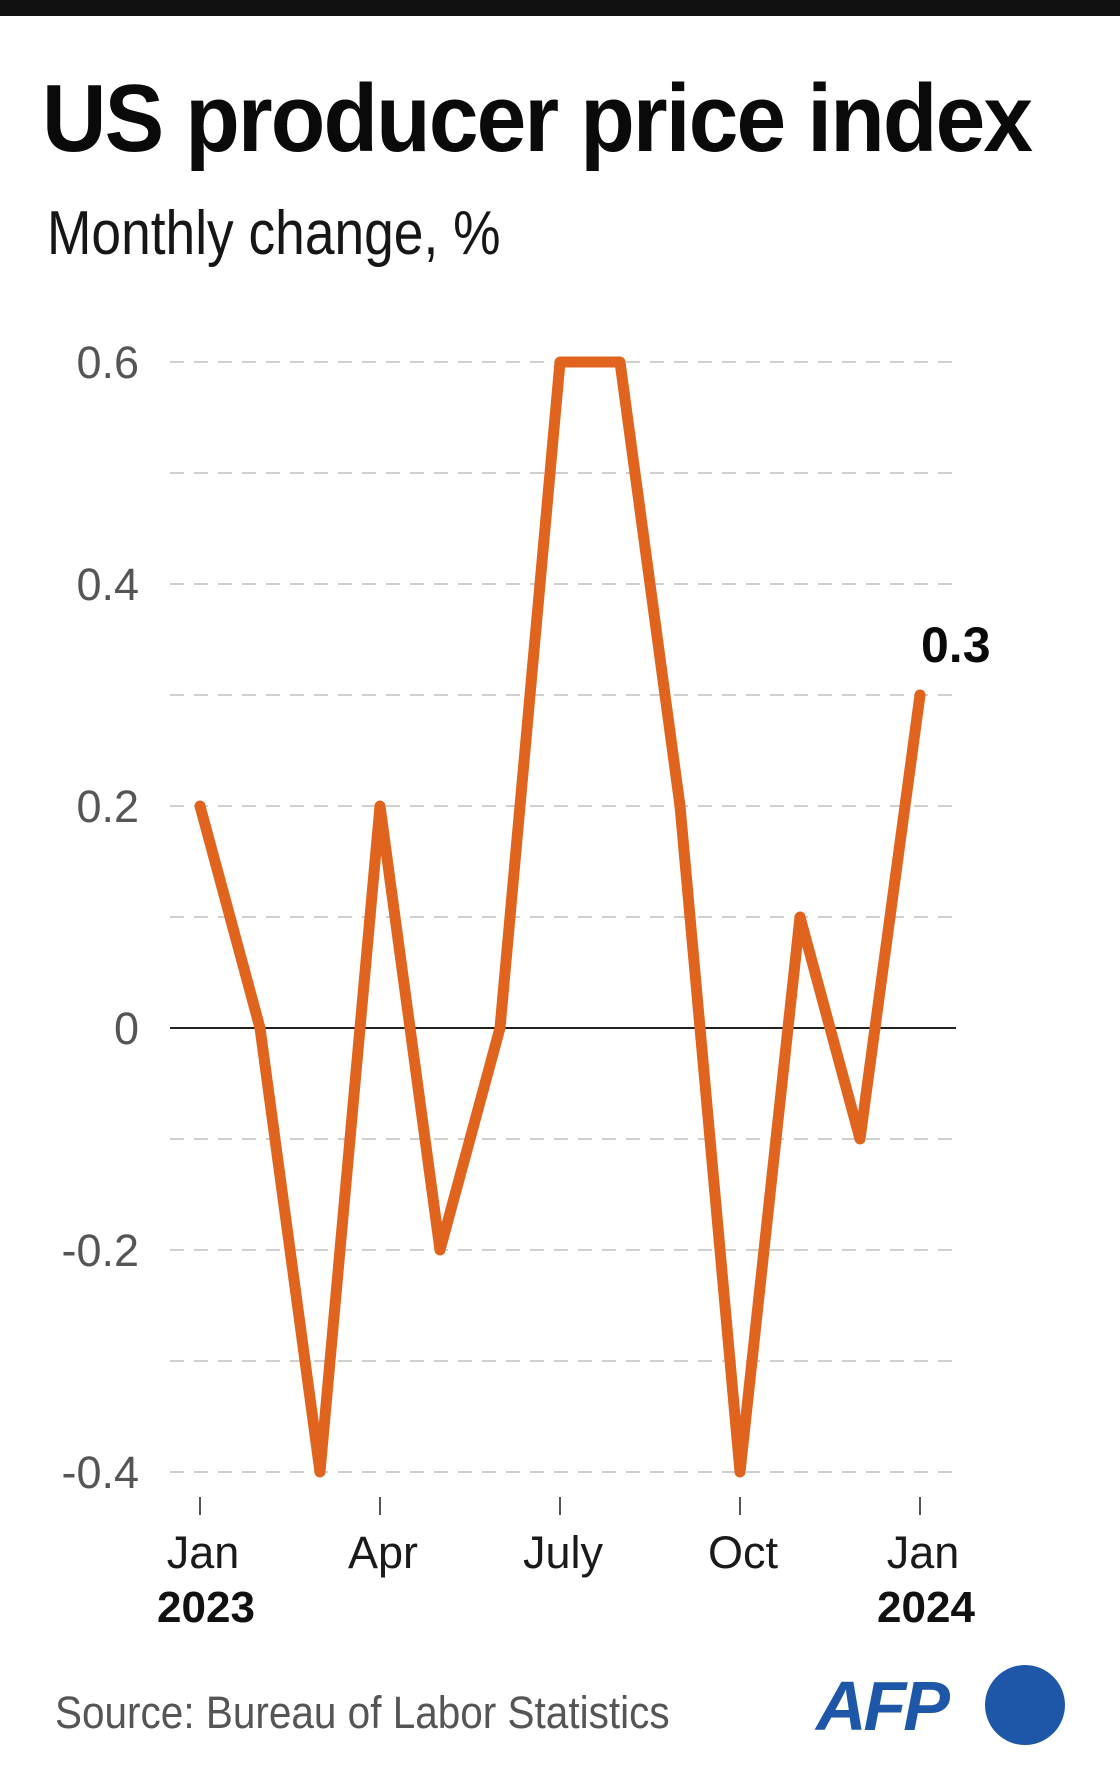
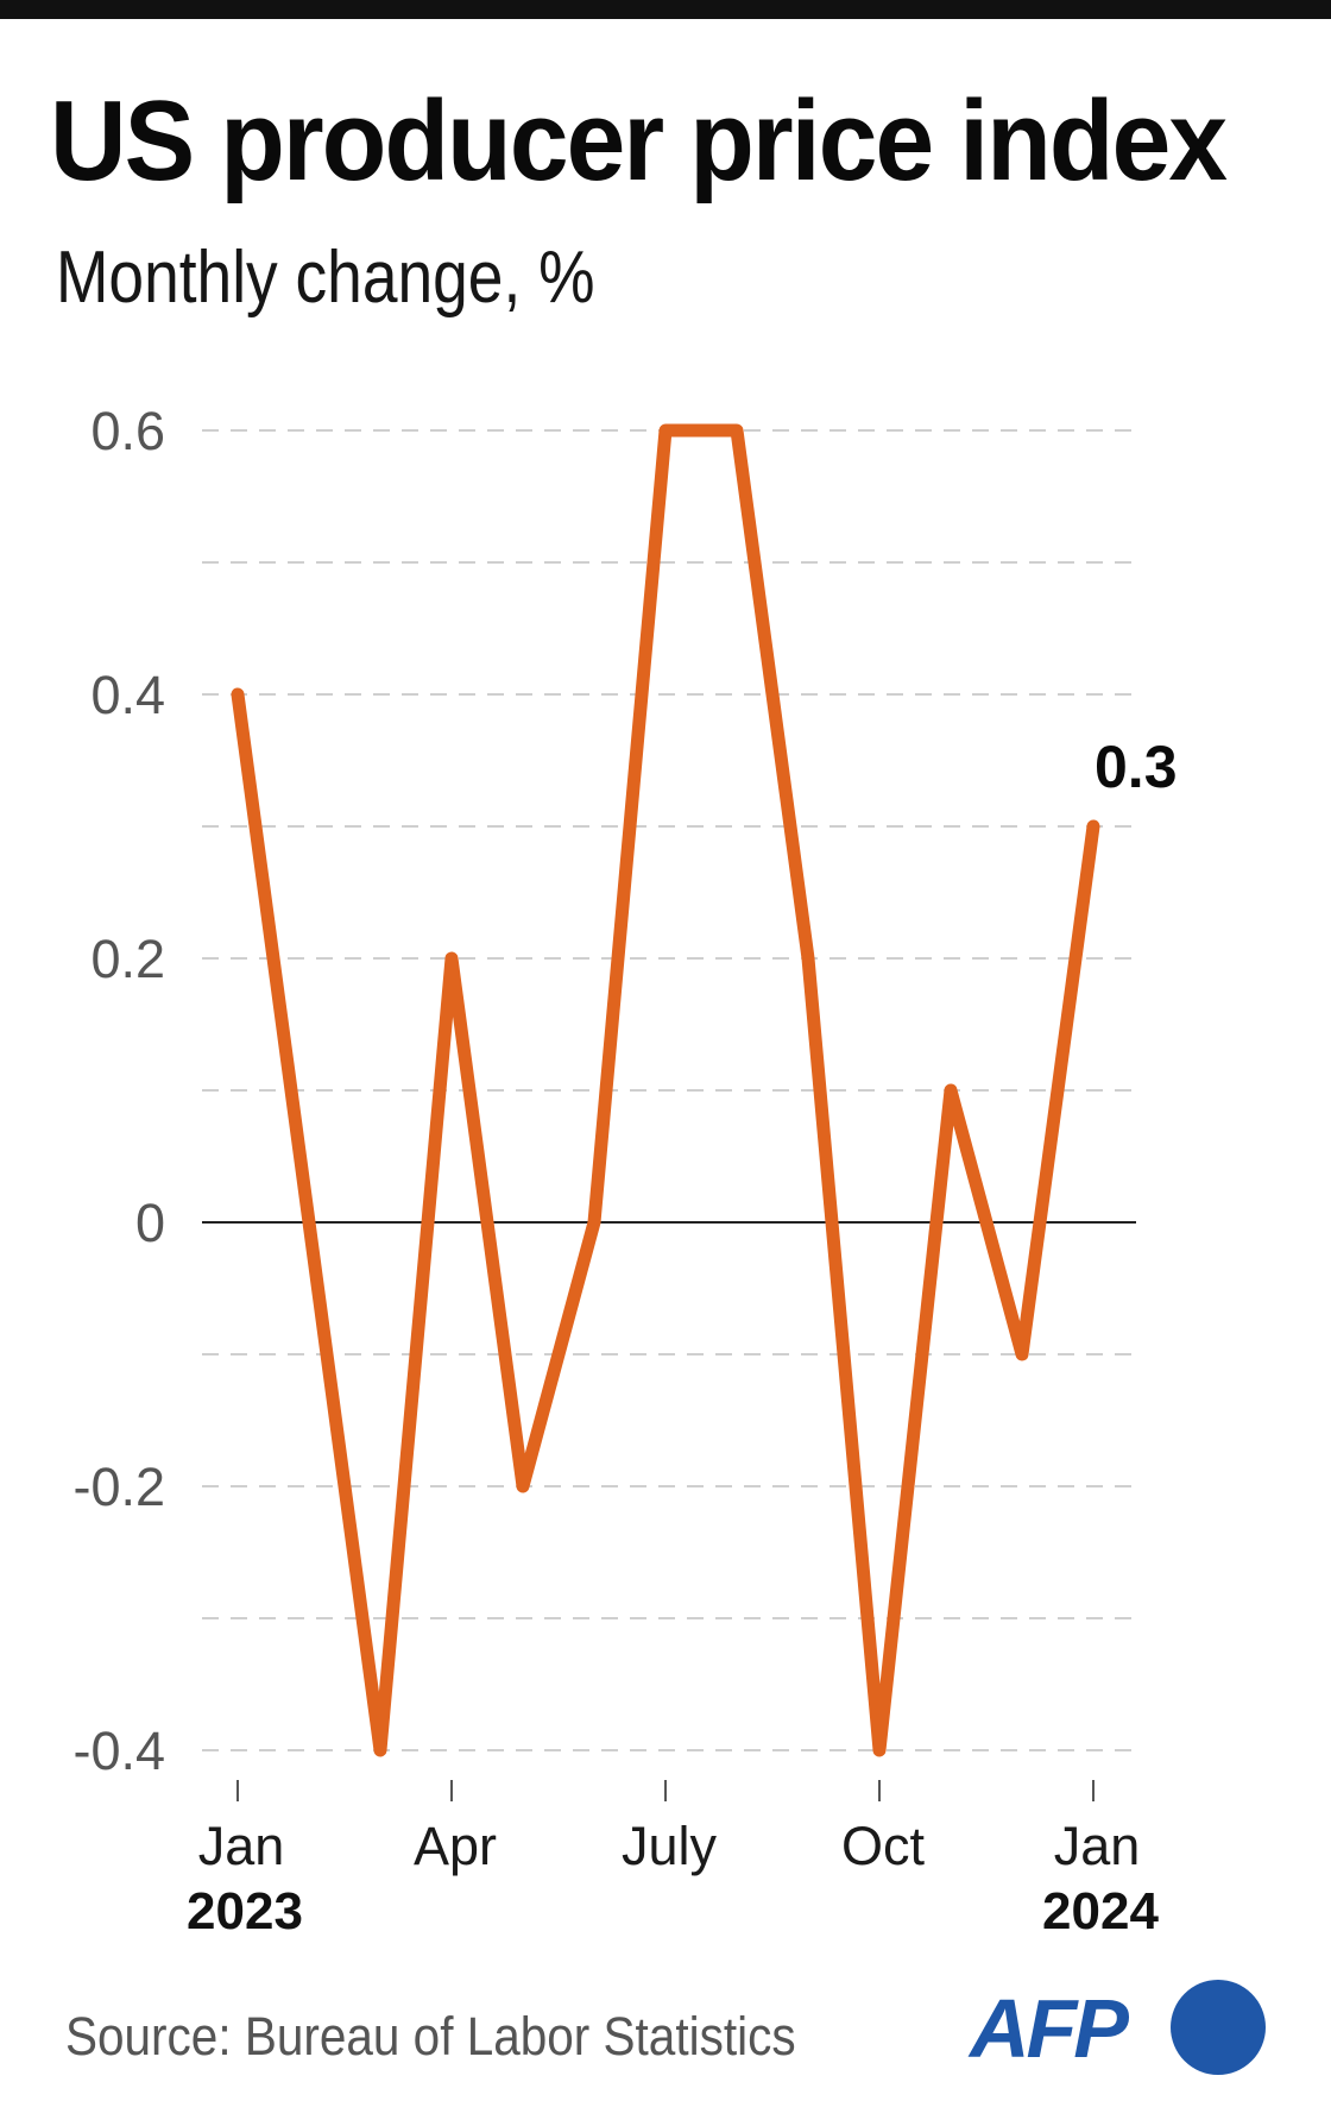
Jan 2023: 0.2 -> 0.4
